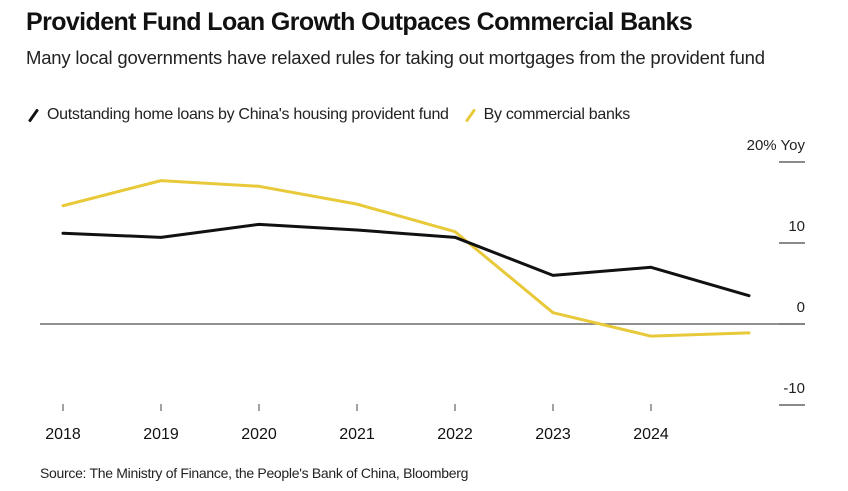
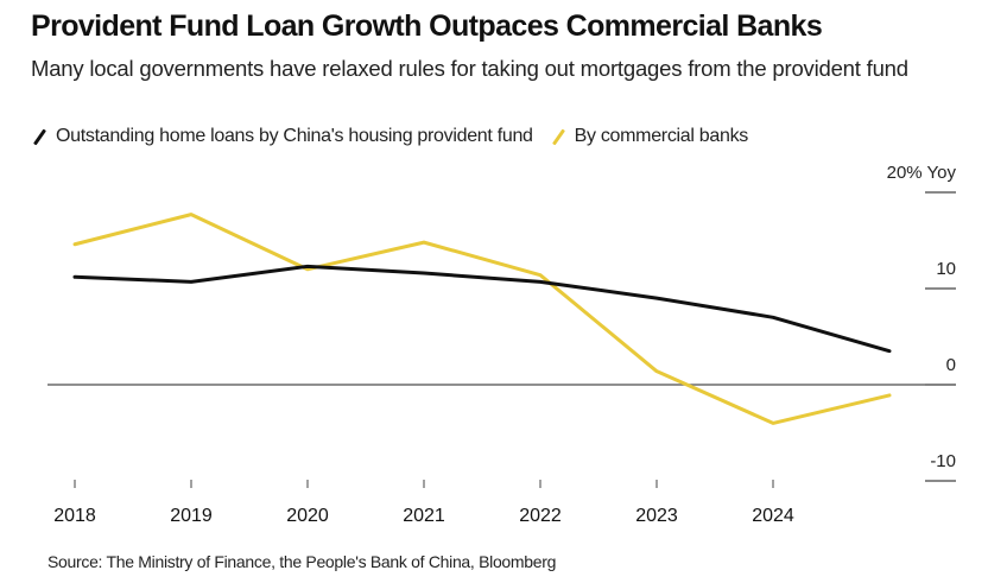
By commercial banks/2020: 17 -> 12
Outstanding home loans by China's housing provident fund/2023: 6 -> 9
By commercial banks/2024: -2 -> -4
